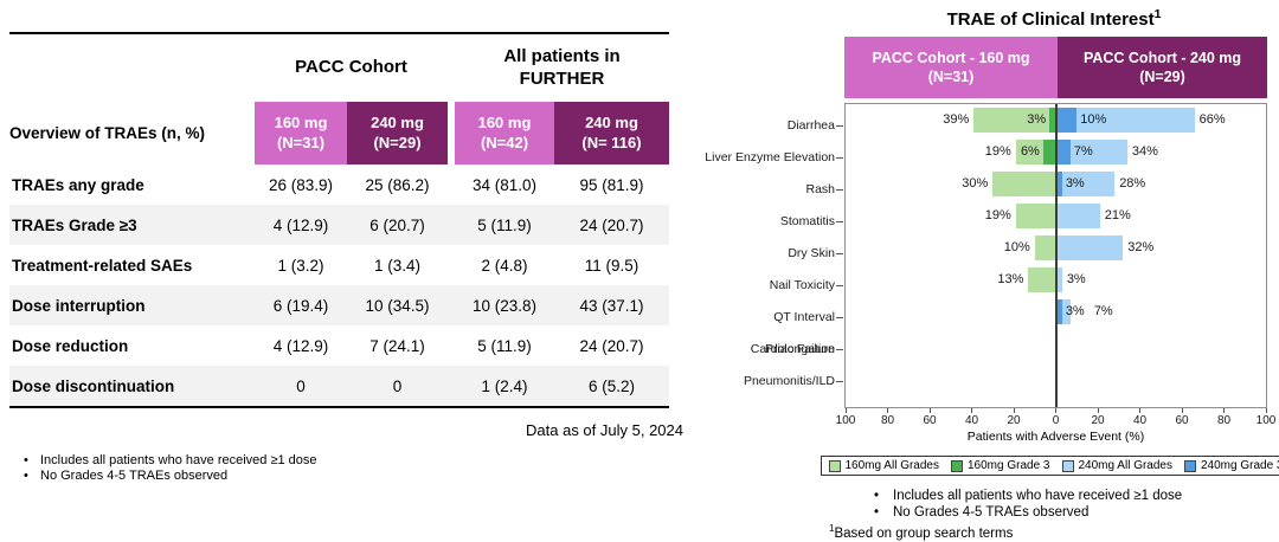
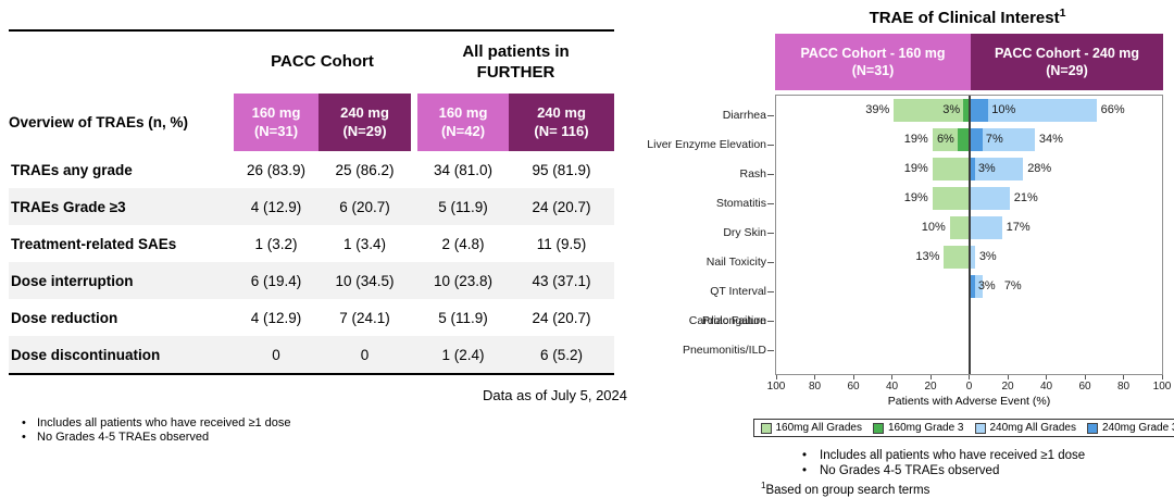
160mg All Grades/Rash: 30% -> 19%
240mg All Grades/Dry Skin: 32% -> 17%
